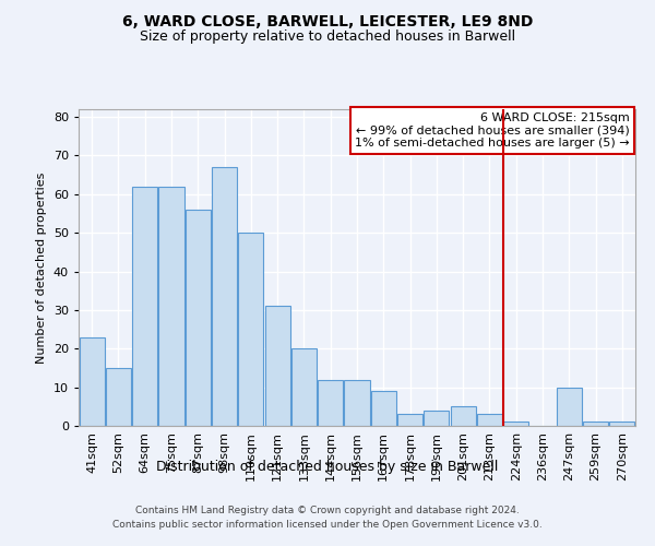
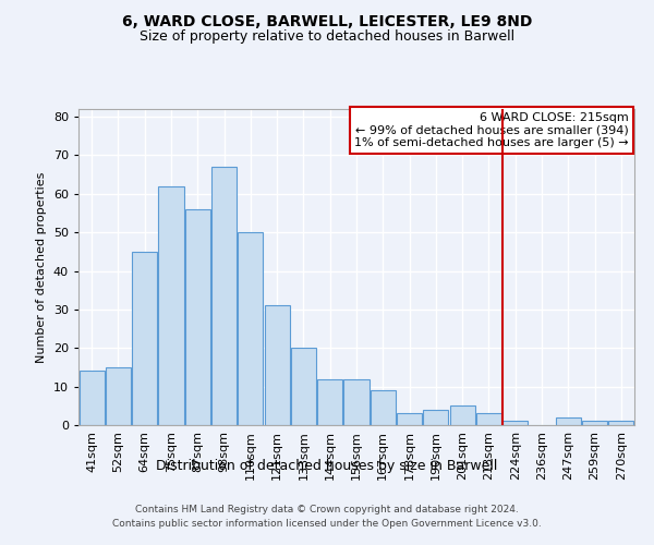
41sqm: 23 -> 14
64sqm: 62 -> 45
247sqm: 10 -> 2
